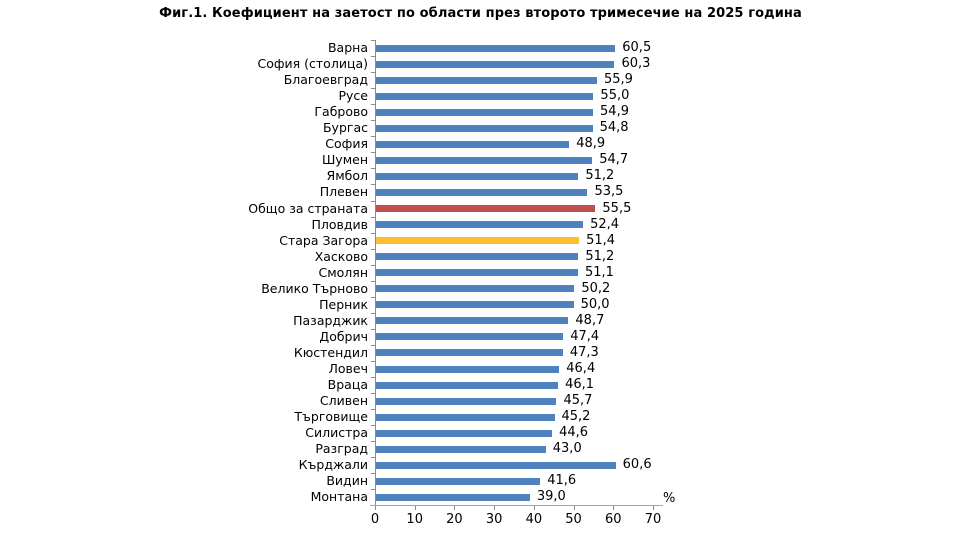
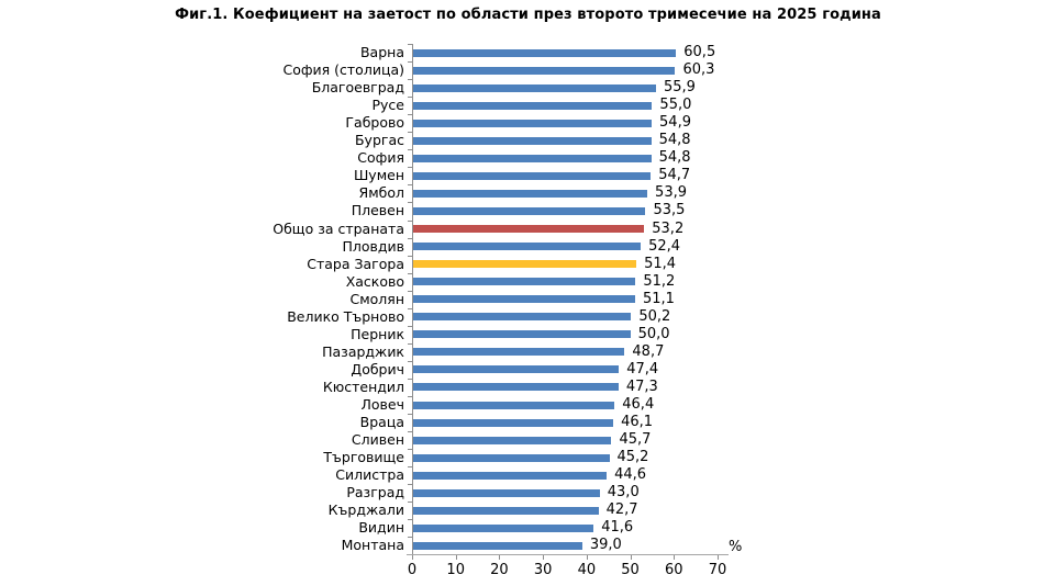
София: 48,9 -> 54,8
Ямбол: 51,2 -> 53,9
Общо за страната: 55,5 -> 53,2
Кърджали: 60,6 -> 42,7
